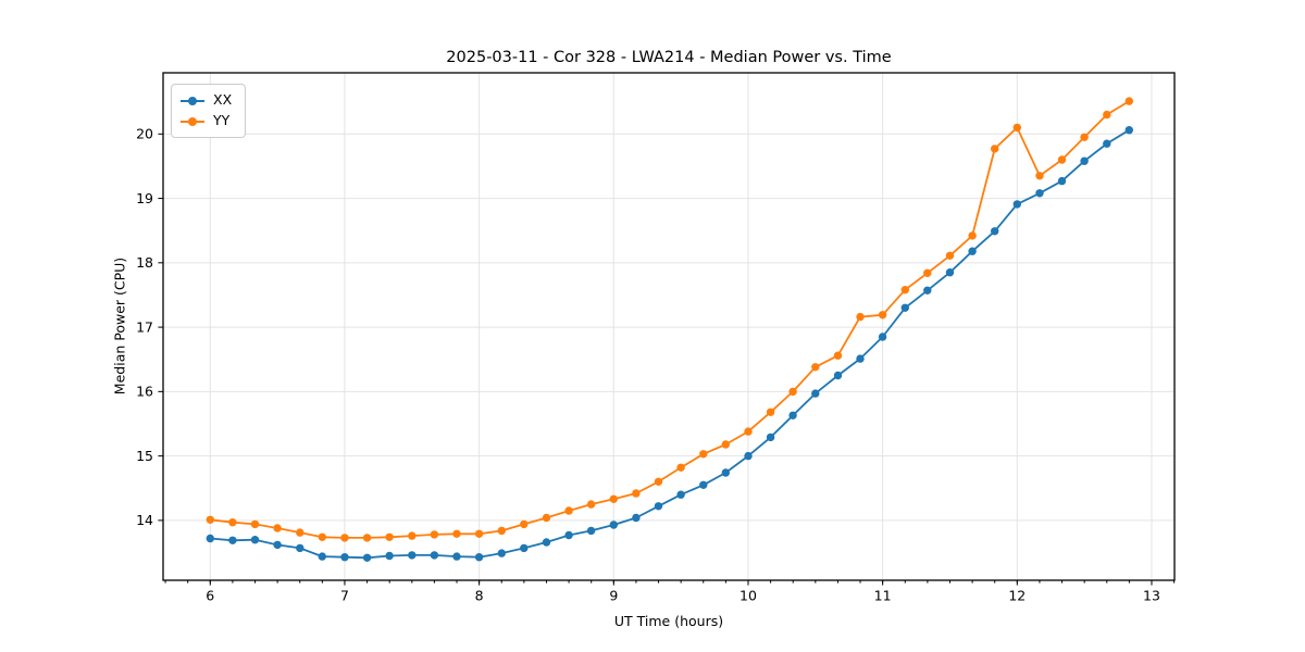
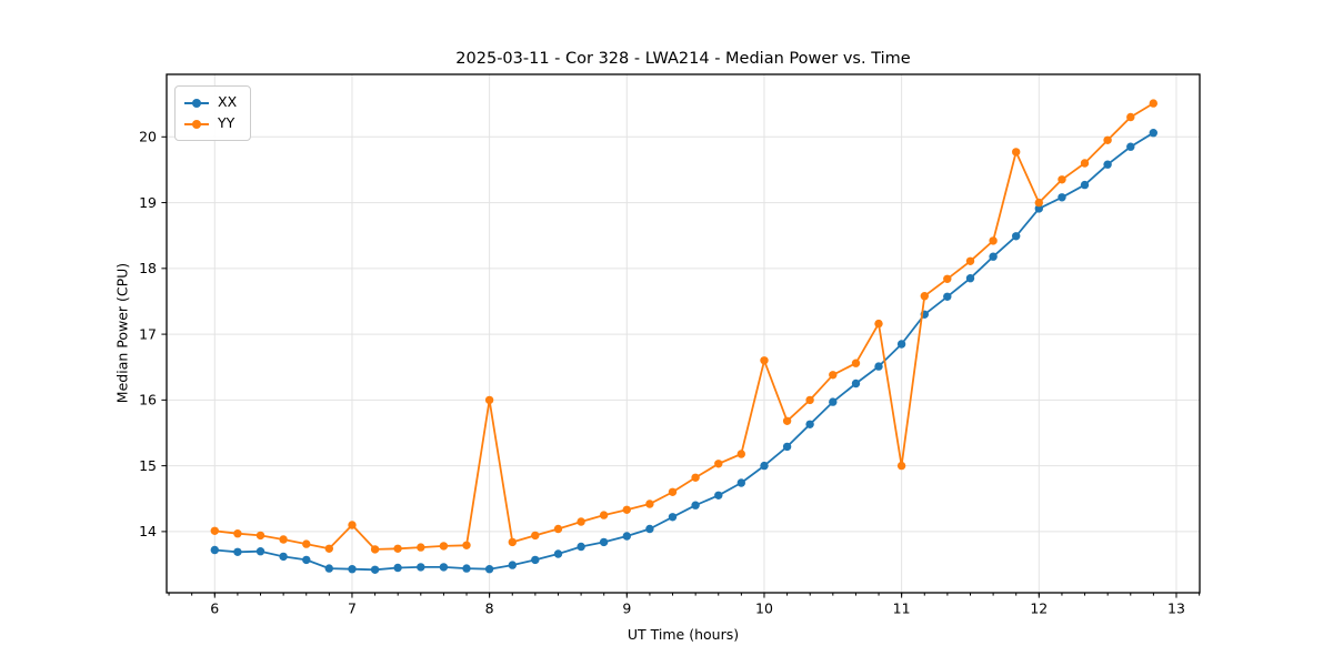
YY/7: 13.7 -> 14.1
YY/8: 13.8 -> 16.0
YY/10: 15.4 -> 16.6
YY/11: 17.2 -> 15.0
YY/12: 20.1 -> 19.0
